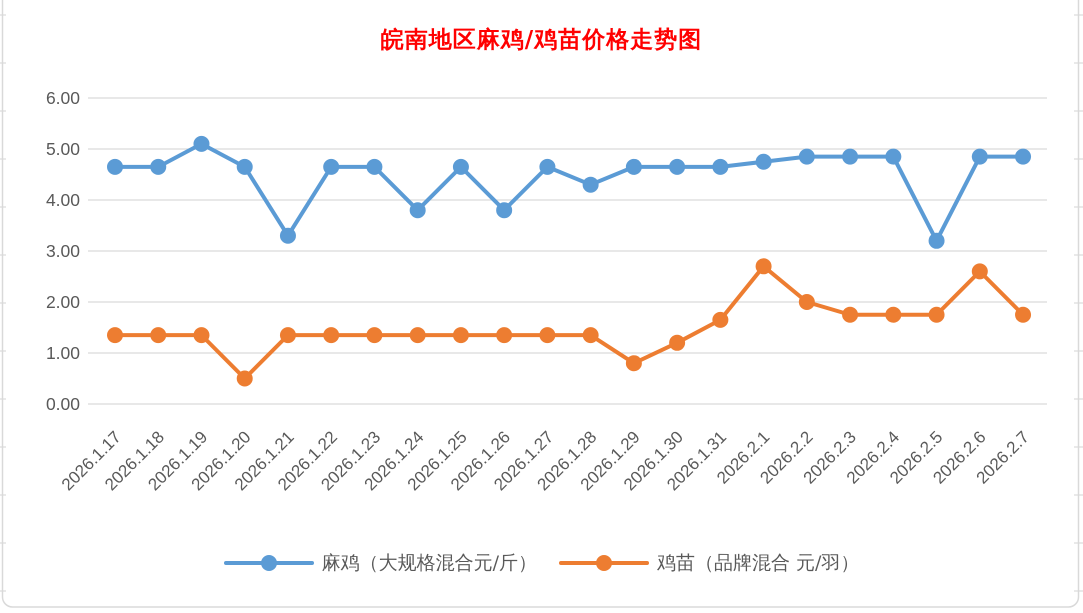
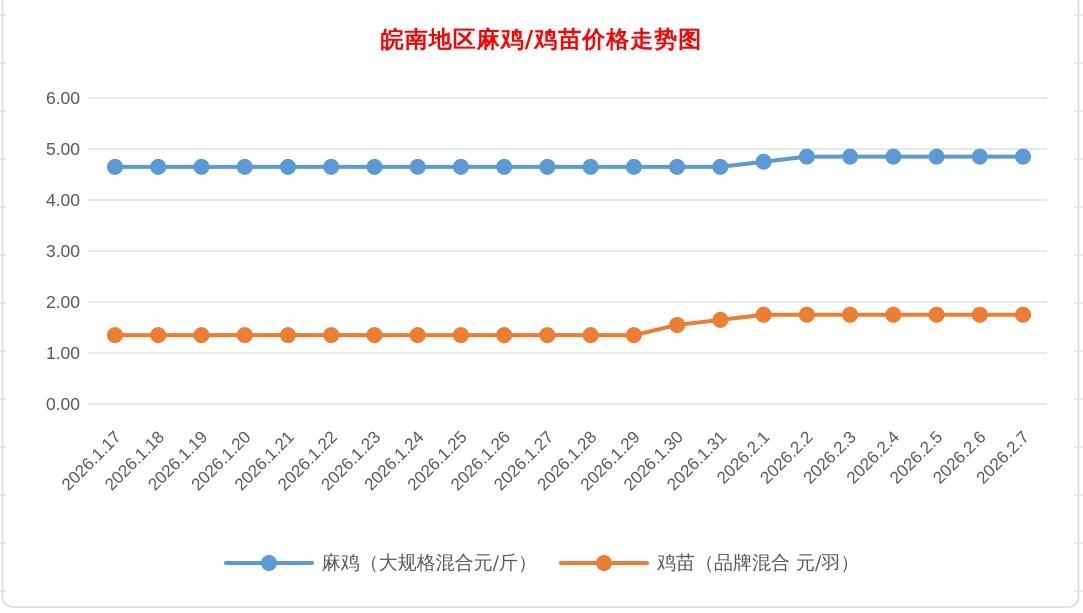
麻鸡（大规格混合元/斤）/2026.1.19: 5.1 -> 4.7
鸡苗（品牌混合 元/羽）/2026.1.20: 0.5 -> 1.4
麻鸡（大规格混合元/斤）/2026.1.21: 3.3 -> 4.7
麻鸡（大规格混合元/斤）/2026.1.24: 3.8 -> 4.7
麻鸡（大规格混合元/斤）/2026.1.26: 3.8 -> 4.7
麻鸡（大规格混合元/斤）/2026.1.28: 4.3 -> 4.7
鸡苗（品牌混合 元/羽）/2026.1.29: 0.8 -> 1.4
鸡苗（品牌混合 元/羽）/2026.1.30: 1.2 -> 1.6
鸡苗（品牌混合 元/羽）/2026.2.1: 2.7 -> 1.8
鸡苗（品牌混合 元/羽）/2026.2.2: 2.0 -> 1.8
麻鸡（大规格混合元/斤）/2026.2.5: 3.2 -> 4.8
鸡苗（品牌混合 元/羽）/2026.2.6: 2.6 -> 1.8
